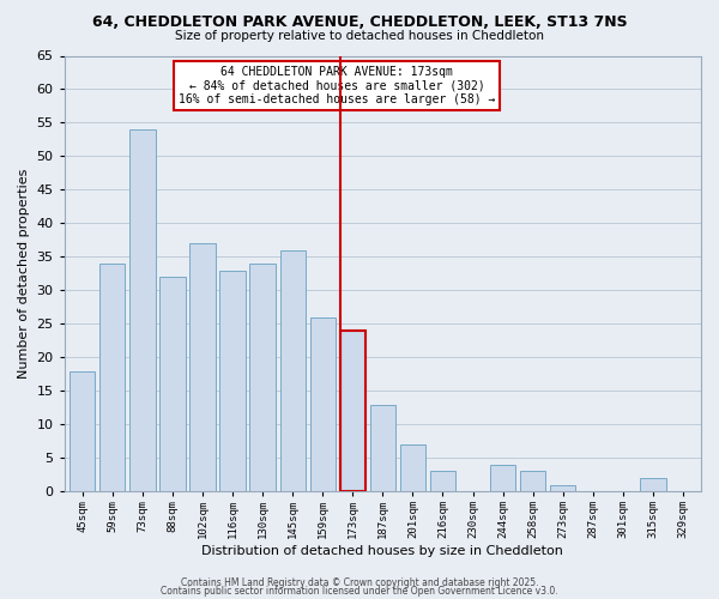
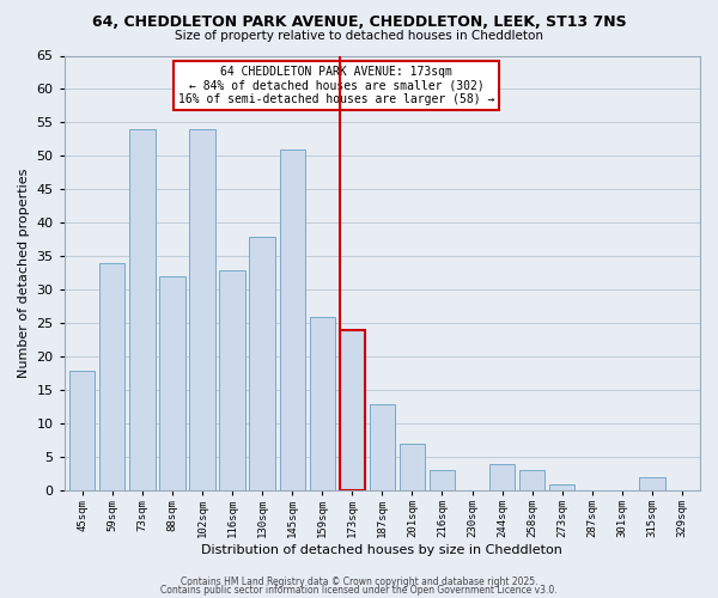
102sqm: 37 -> 54
130sqm: 34 -> 38
145sqm: 36 -> 51
